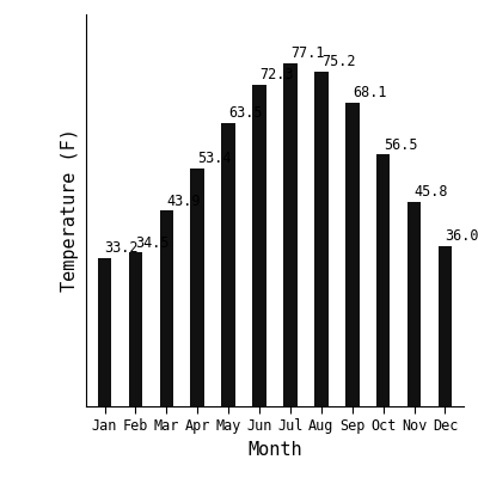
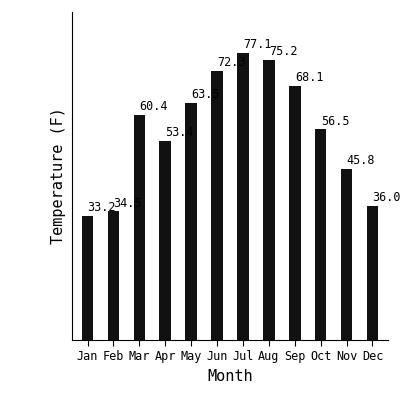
Mar: 43.9 -> 60.4
